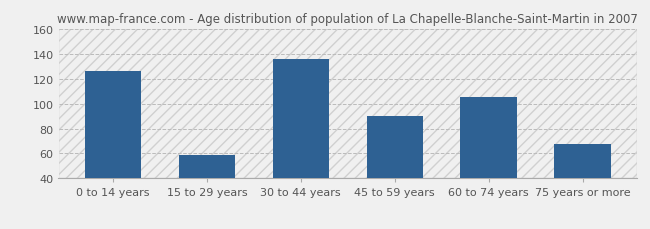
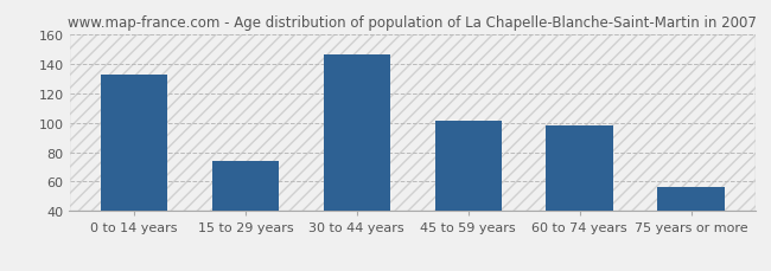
0 to 14 years: 126 -> 133
15 to 29 years: 59 -> 74
30 to 44 years: 136 -> 146
45 to 59 years: 90 -> 101
60 to 74 years: 105 -> 98
75 years or more: 68 -> 56
